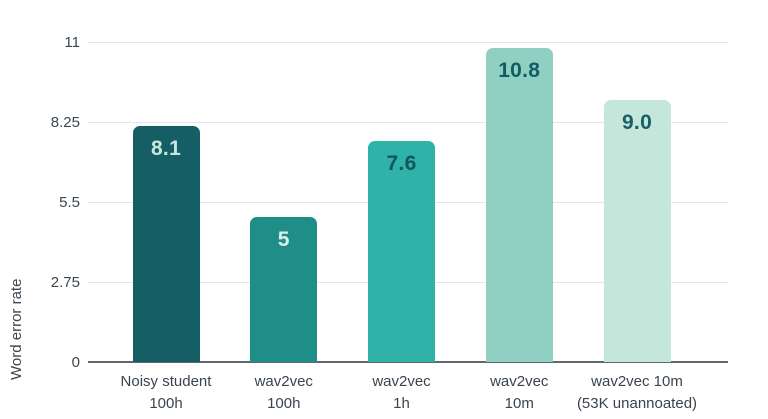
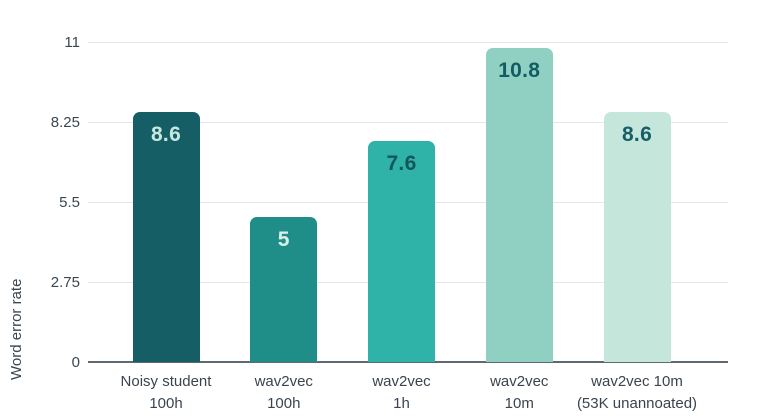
Noisy student 100h: 8.1 -> 8.6
wav2vec 10m (53K unannoated): 9.0 -> 8.6
